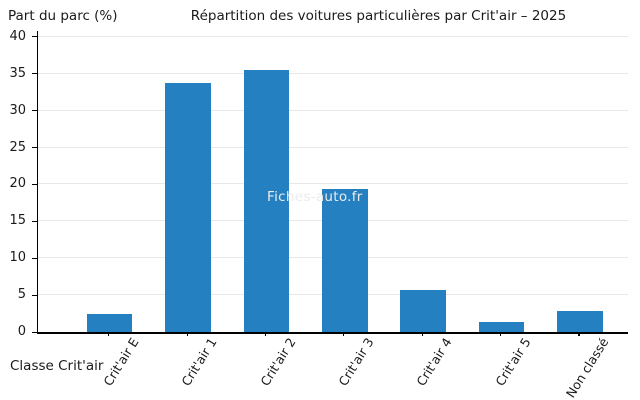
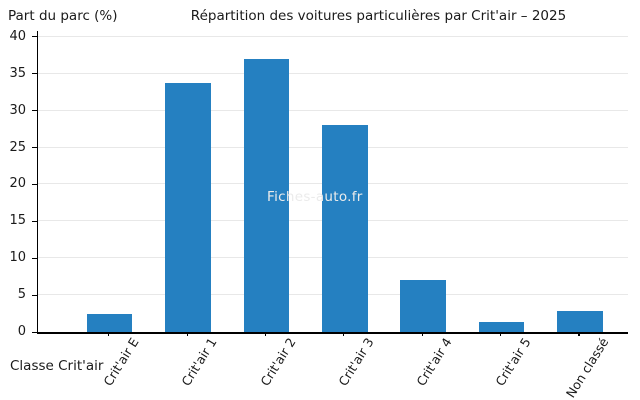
Crit'air 2: 36 -> 37
Crit'air 3: 19 -> 28
Crit'air 4: 6 -> 7
